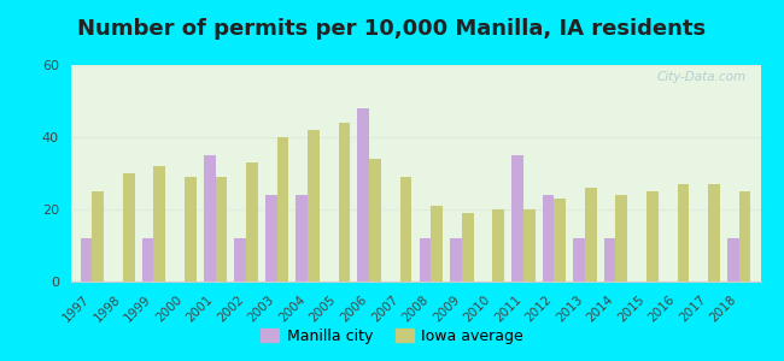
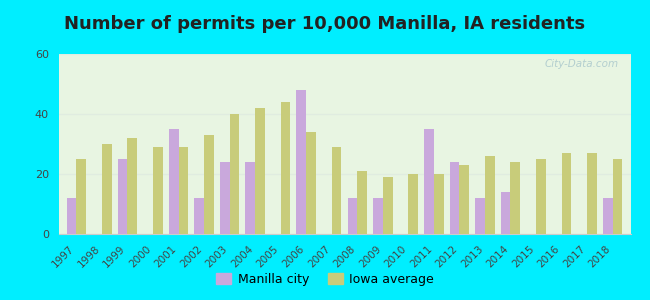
Manilla city/1999: 12 -> 25
Manilla city/2014: 12 -> 14
